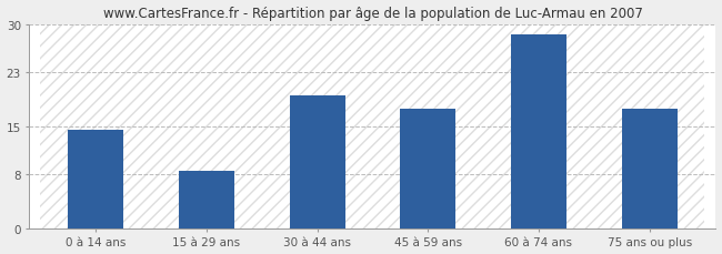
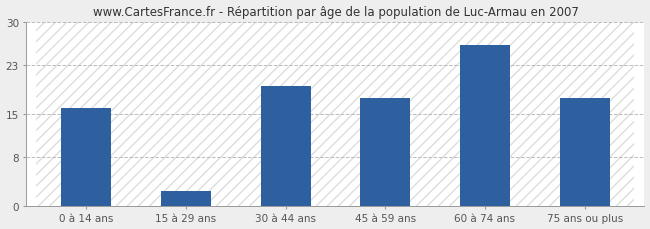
0 à 14 ans: 14.5 -> 16.0
15 à 29 ans: 8.5 -> 2.4
60 à 74 ans: 28.5 -> 26.2
